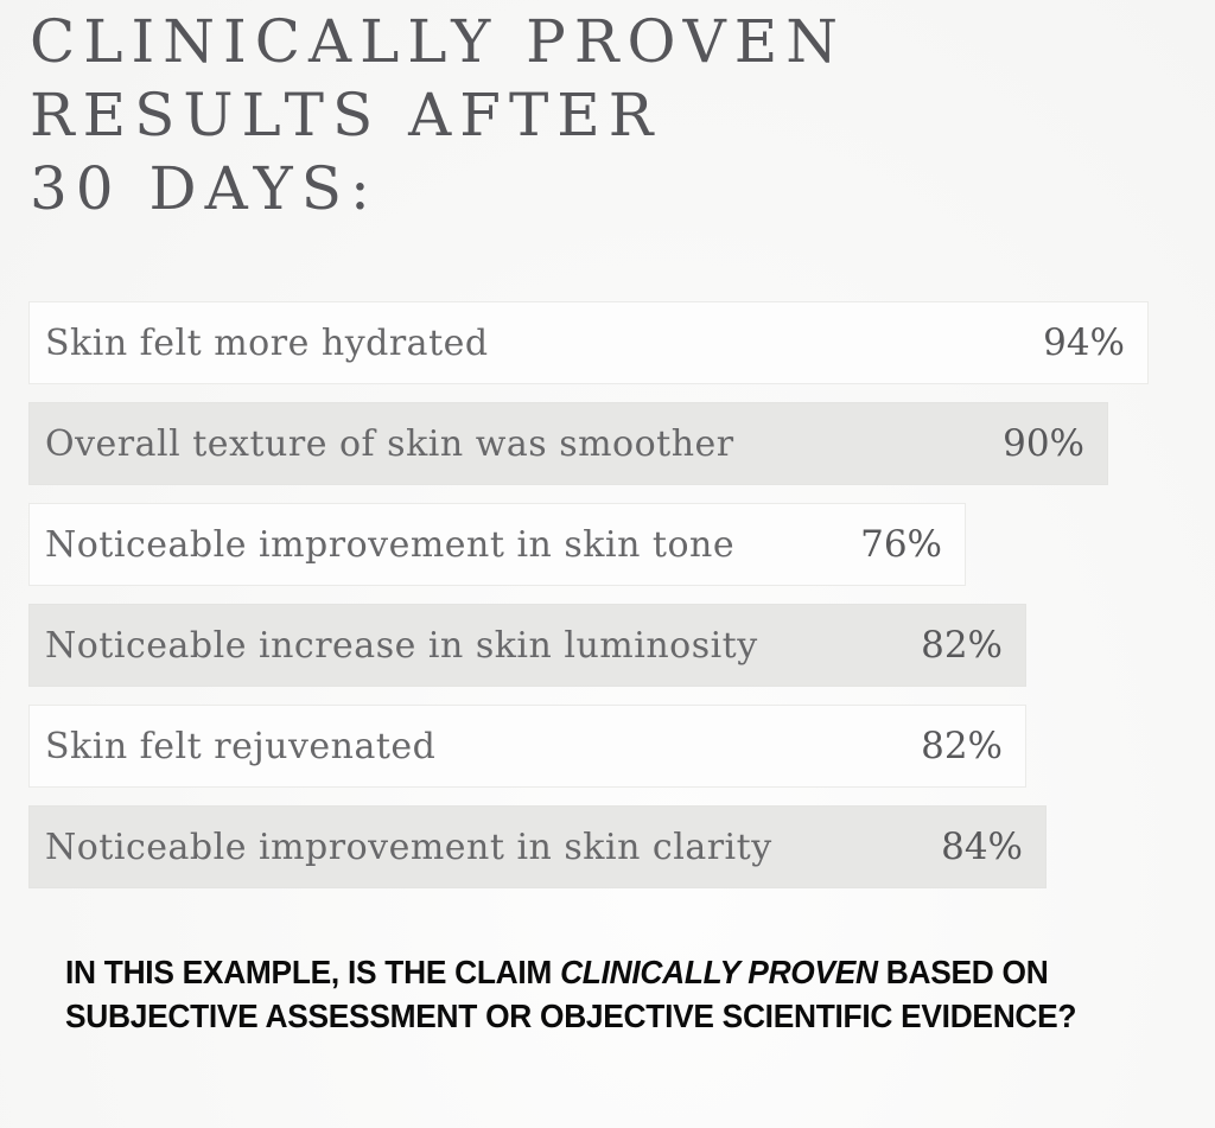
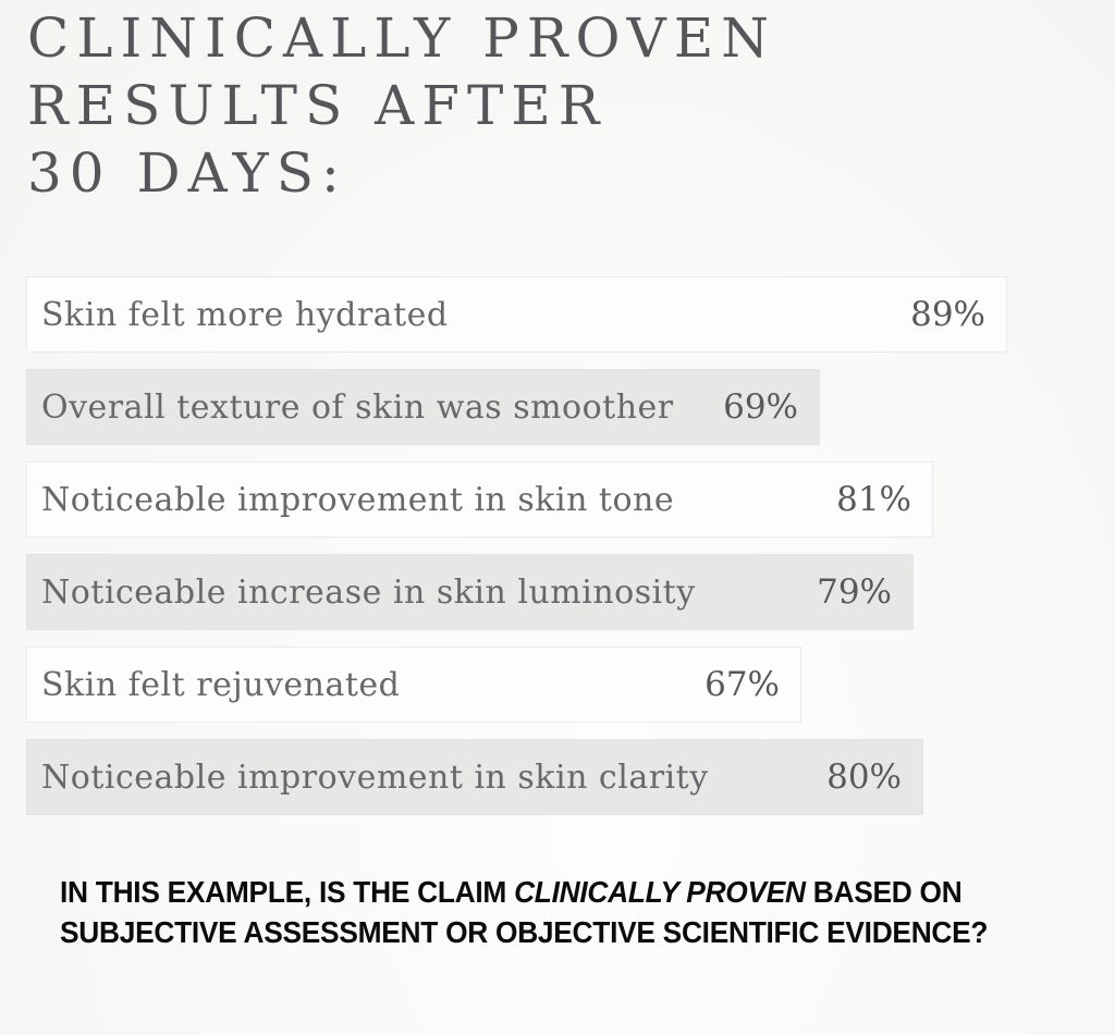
Skin felt more hydrated: 94% -> 89%
Overall texture of skin was smoother: 90% -> 69%
Noticeable improvement in skin tone: 76% -> 81%
Noticeable increase in skin luminosity: 82% -> 79%
Skin felt rejuvenated: 82% -> 67%
Noticeable improvement in skin clarity: 84% -> 80%
